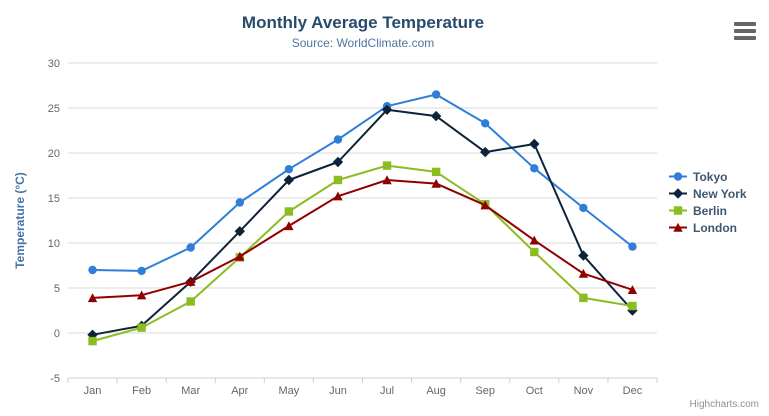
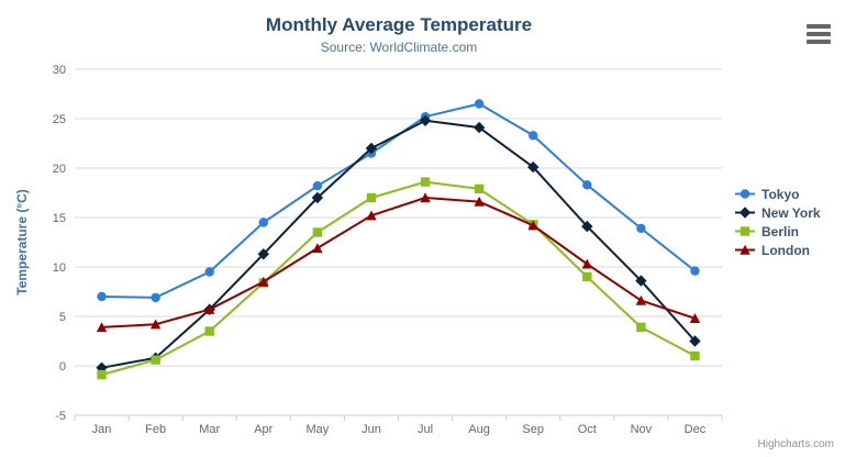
New York/Jun: 19 -> 22
New York/Oct: 21 -> 14
Berlin/Dec: 3 -> 1
